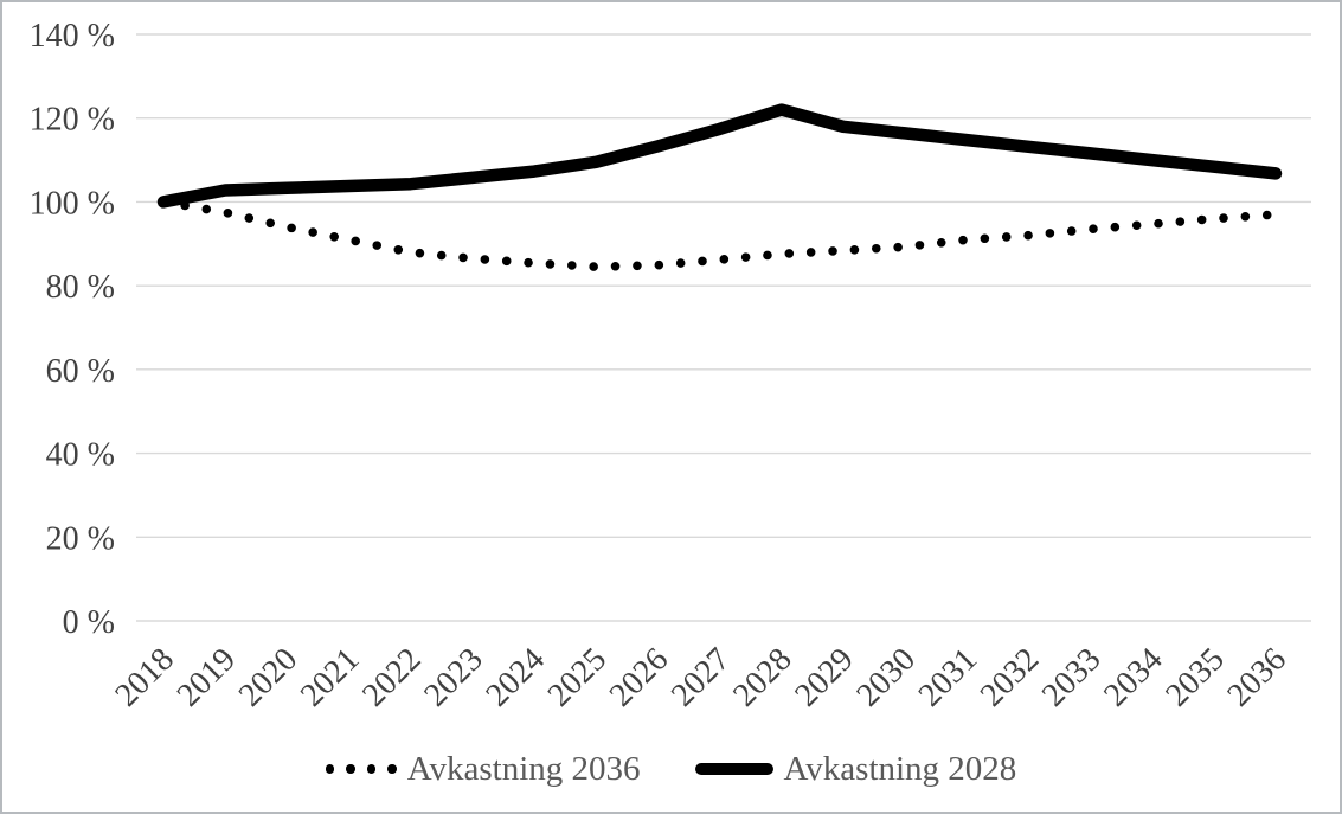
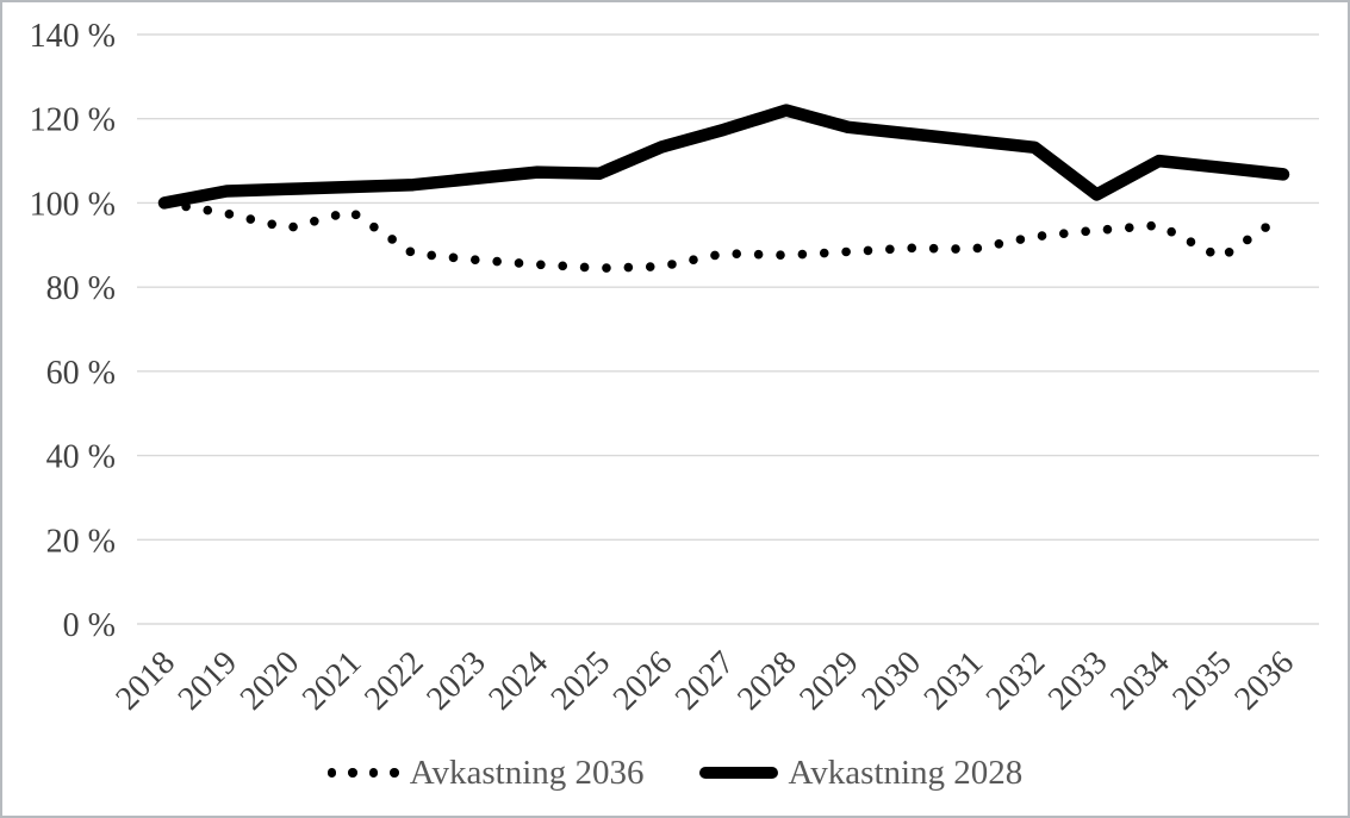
Avkastning 2036/2021: 91% -> 98%
Avkastning 2028/2025: 110% -> 107%
Avkastning 2036/2027: 86% -> 88%
Avkastning 2036/2031: 91% -> 89%
Avkastning 2028/2033: 112% -> 102%
Avkastning 2036/2035: 96% -> 87%
